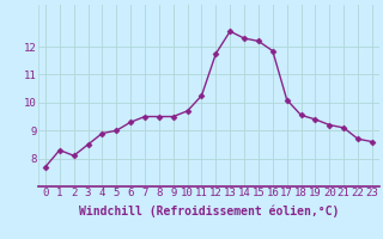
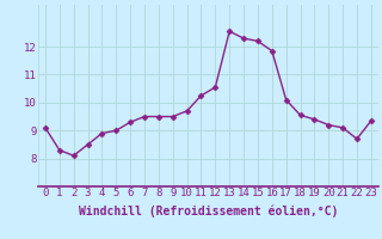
0: 7.70 -> 9.10
12: 11.75 -> 10.55
23: 8.60 -> 9.35
